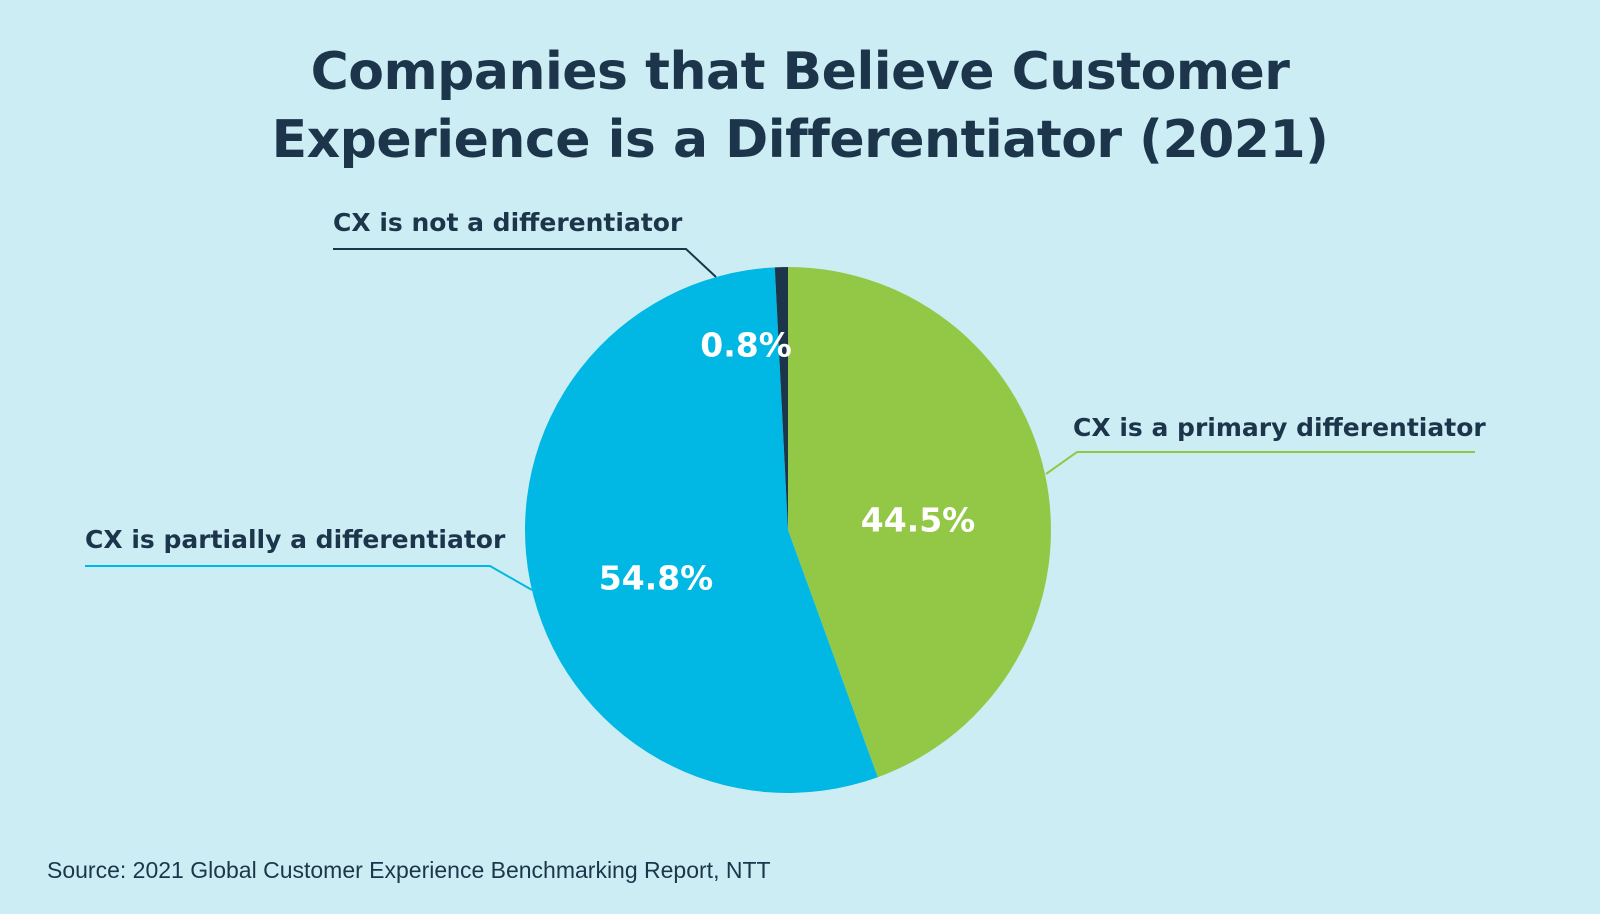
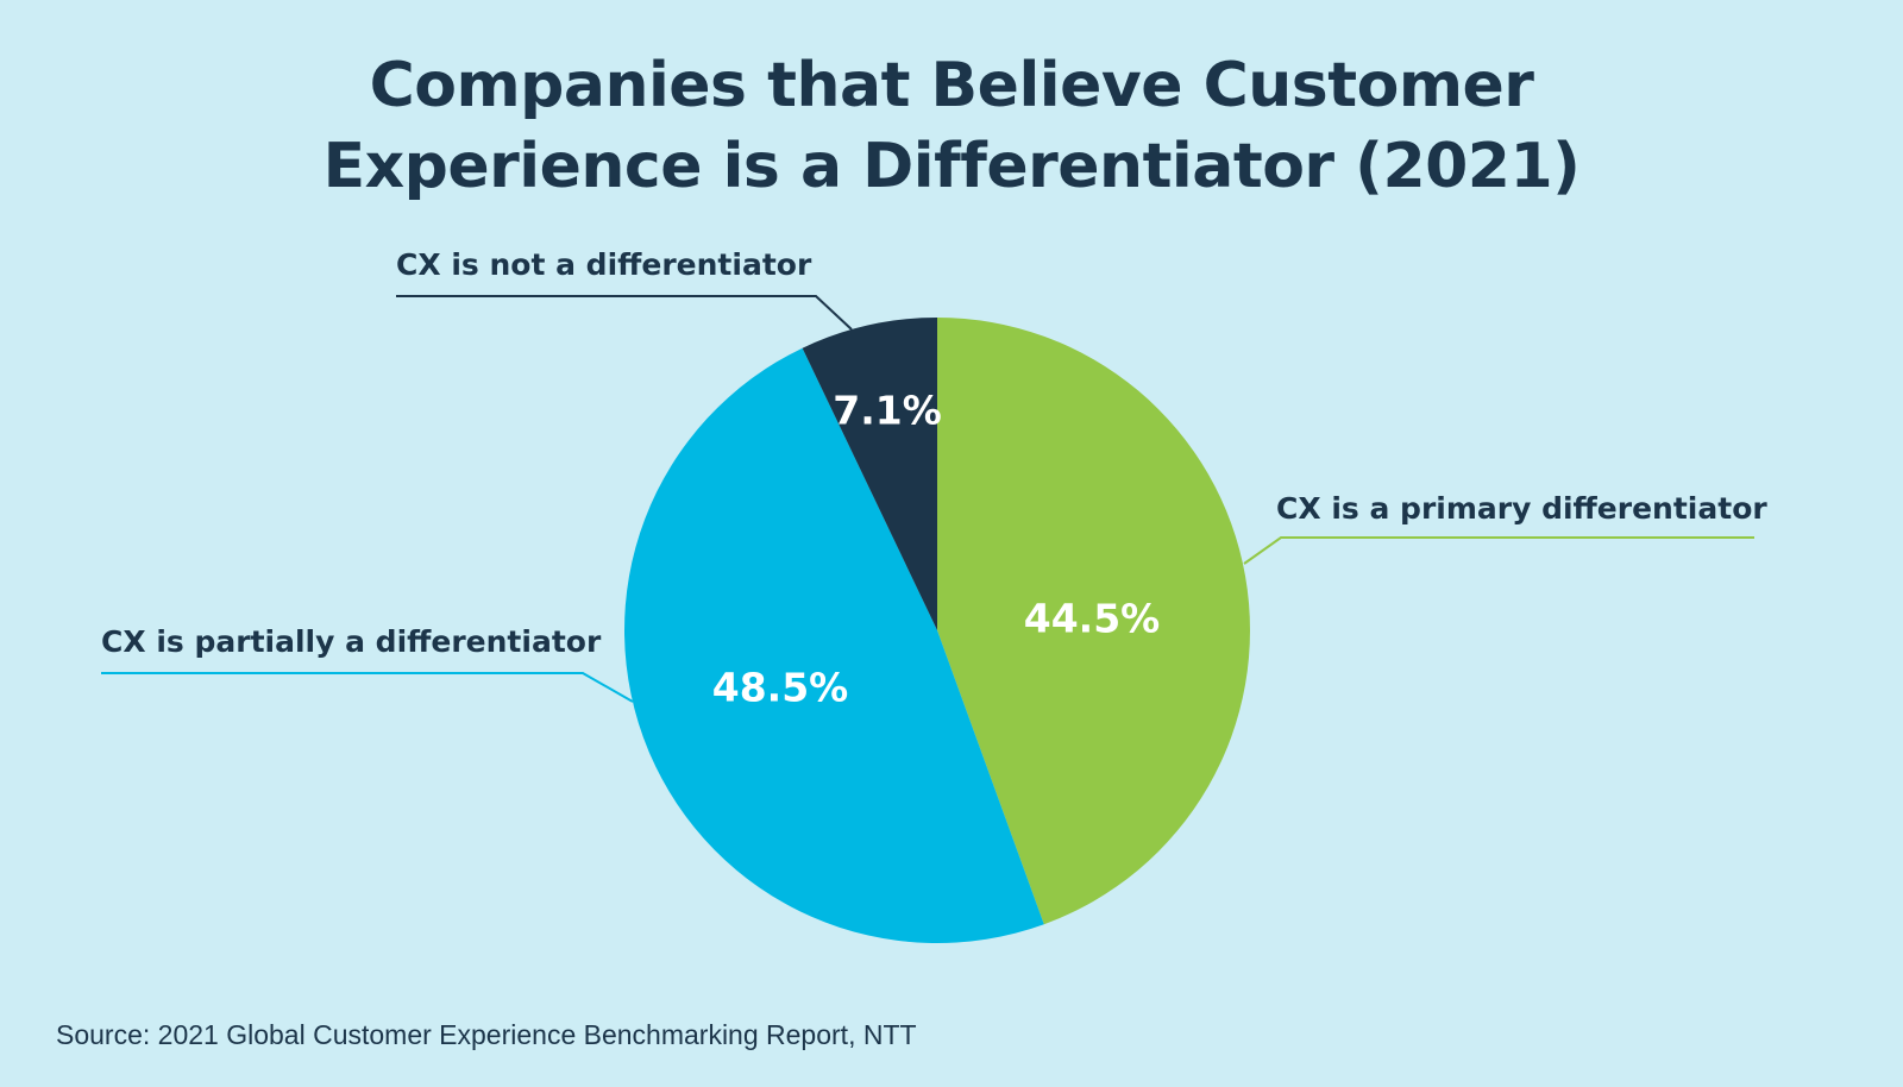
CX is partially a differentiator: 54.8% -> 48.5%
CX is not a differentiator: 0.8% -> 7.1%
